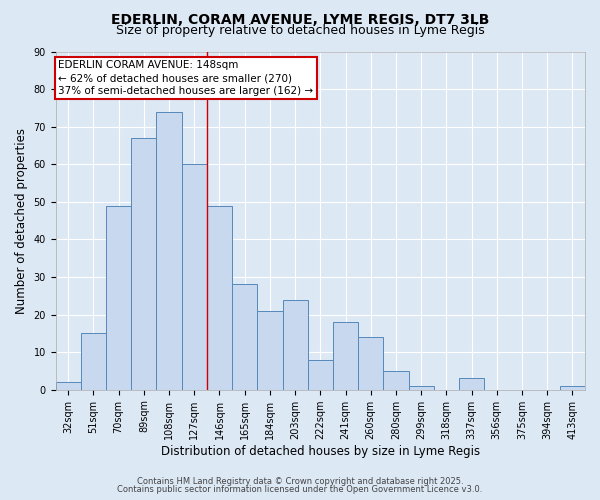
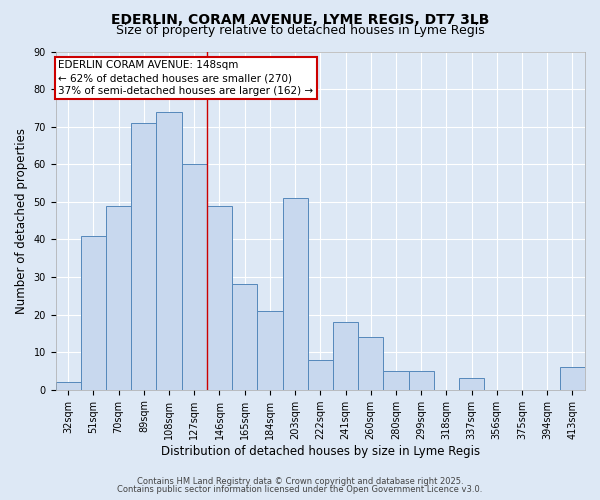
51sqm: 15 -> 41
89sqm: 67 -> 71
203sqm: 24 -> 51
299sqm: 1 -> 5
413sqm: 1 -> 6
